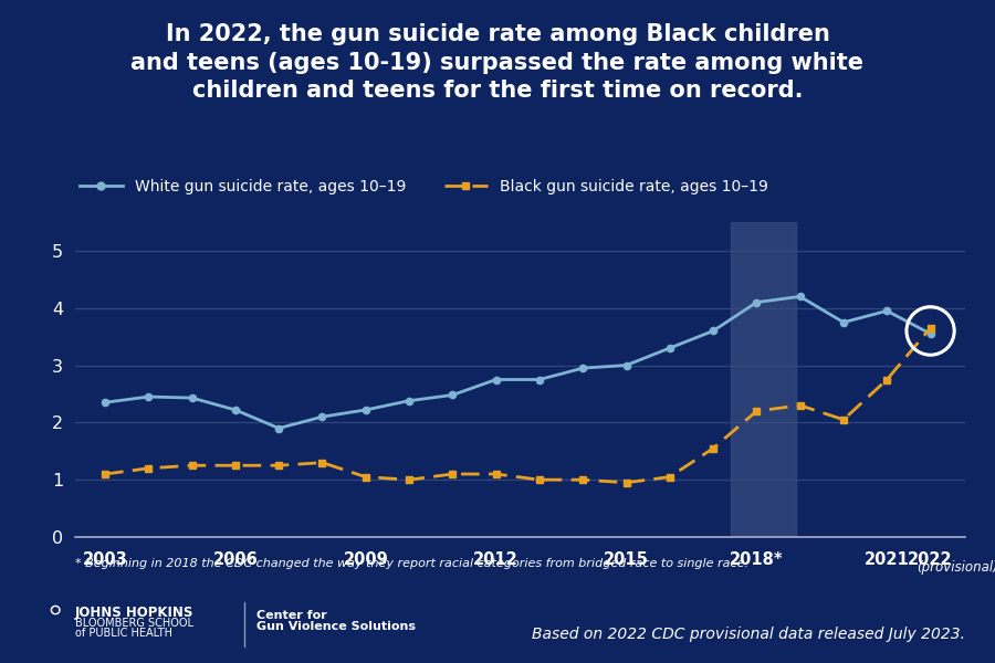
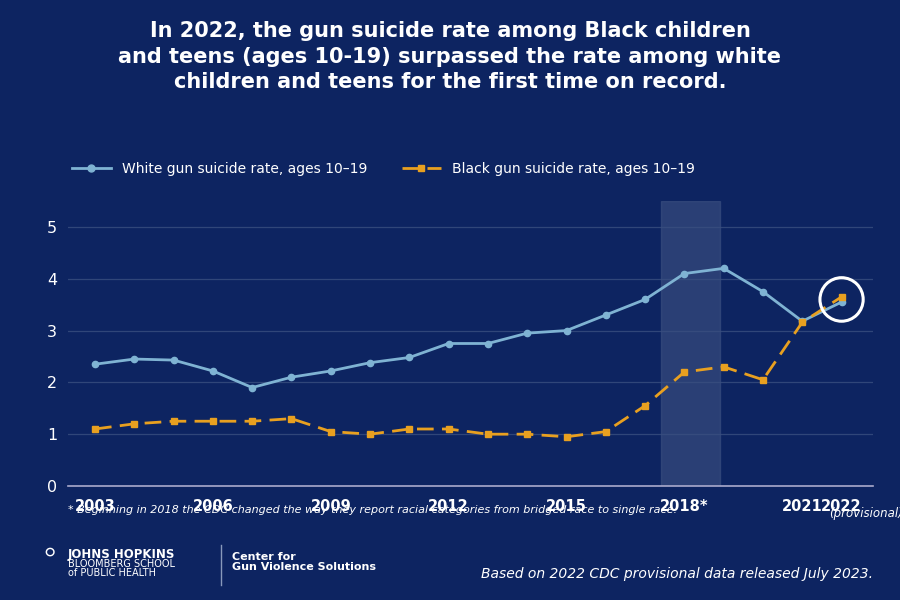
White gun suicide rate, ages 10–19/2021: 3.95 -> 3.18
Black gun suicide rate, ages 10–19/2021: 2.75 -> 3.16
